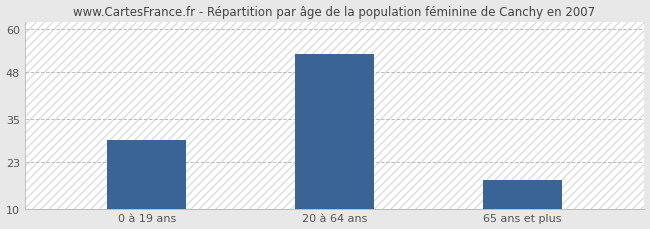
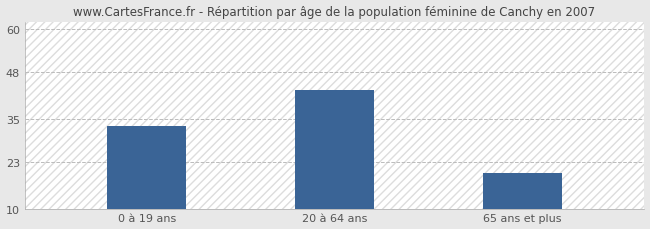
0 à 19 ans: 29 -> 33
20 à 64 ans: 53 -> 43
65 ans et plus: 18 -> 20
